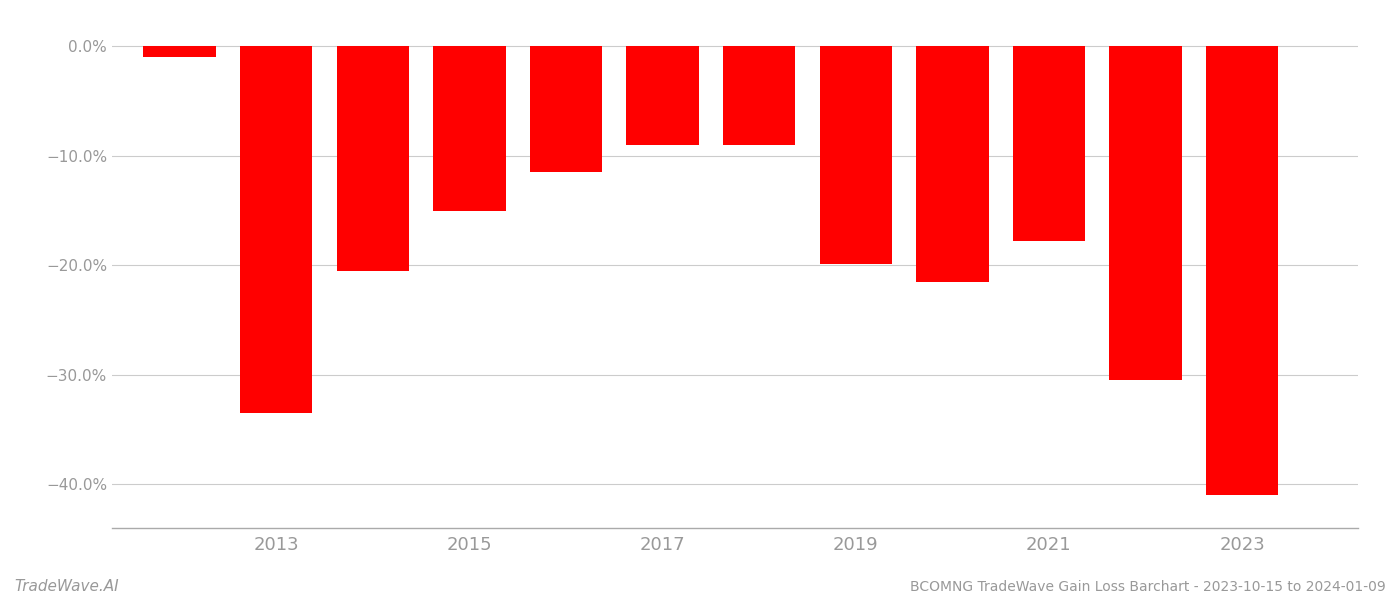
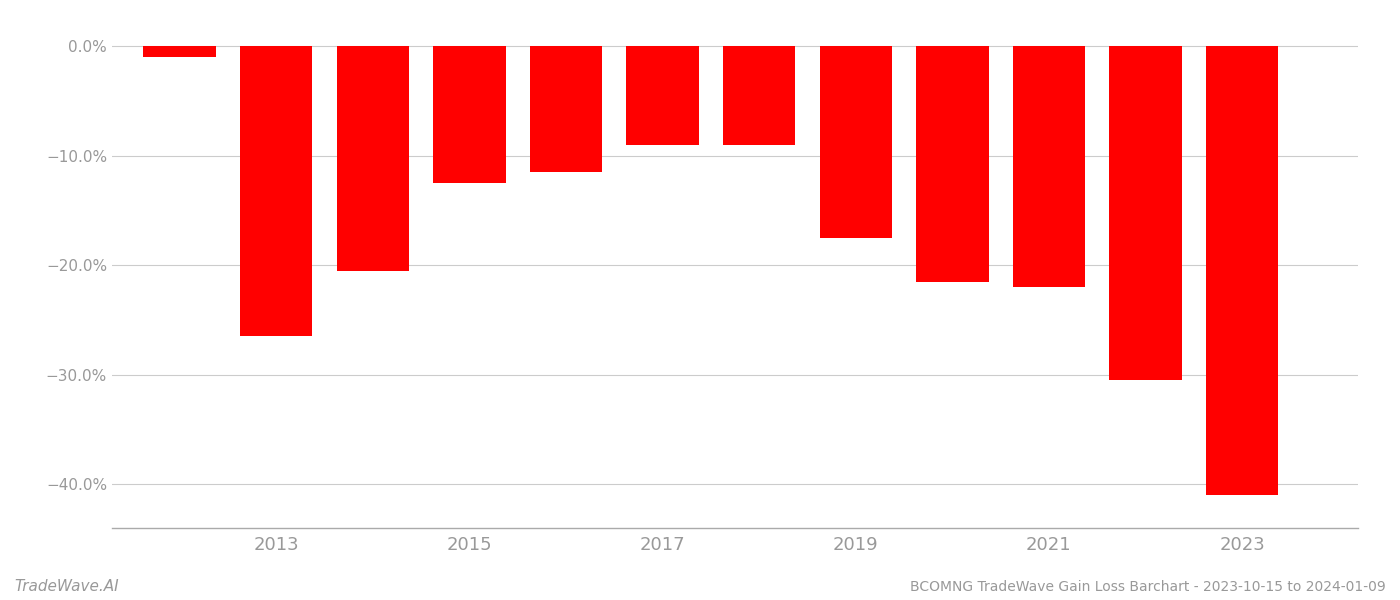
2013: -33.5% -> -26.5%
2015: -15.0% -> -12.5%
2019: -19.9% -> -17.5%
2021: -17.8% -> -22.0%
